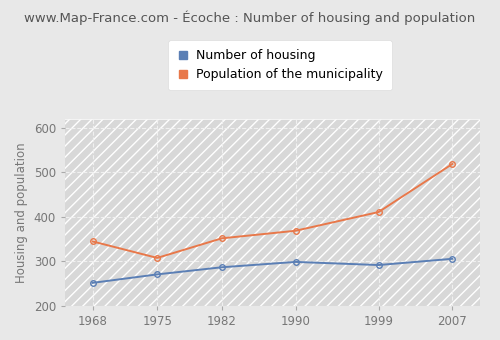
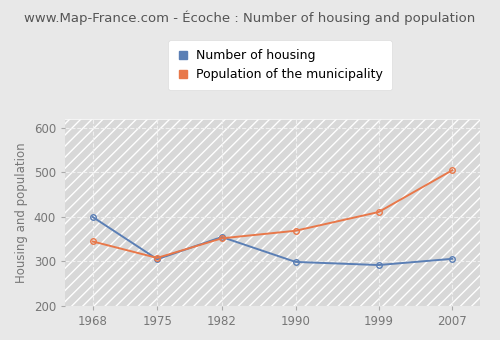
Number of housing/1968: 252 -> 400
Number of housing/1975: 271 -> 305
Number of housing/1982: 287 -> 355
Population of the municipality/2007: 519 -> 505
